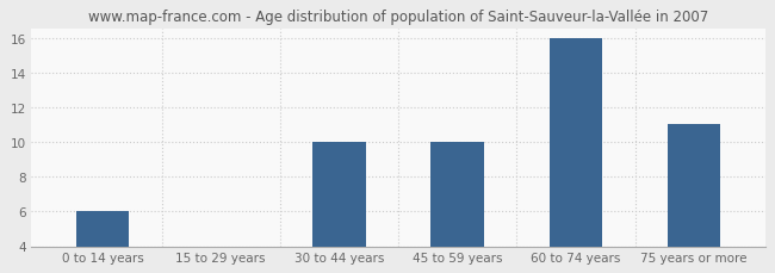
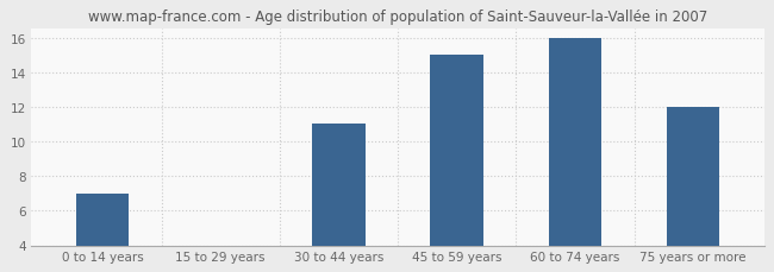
0 to 14 years: 6 -> 7
30 to 44 years: 10 -> 11
45 to 59 years: 10 -> 15
75 years or more: 11 -> 12
